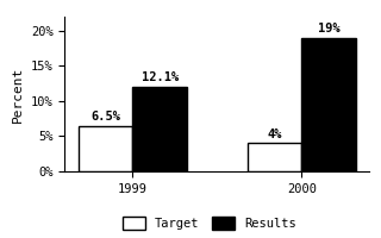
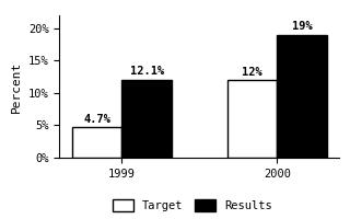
Target/1999: 6.5% -> 4.7%
Target/2000: 4% -> 12%
